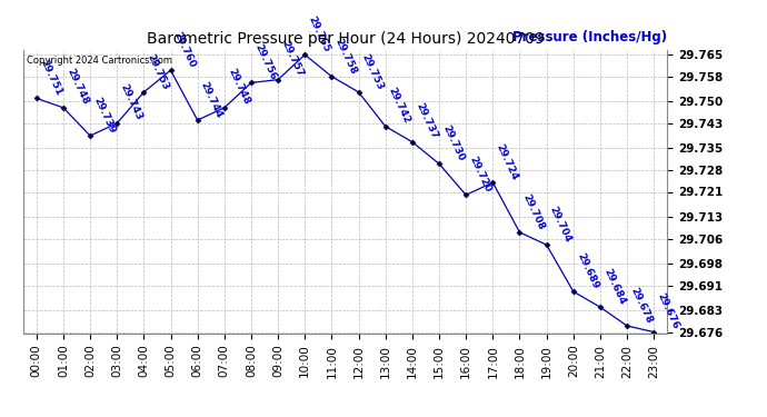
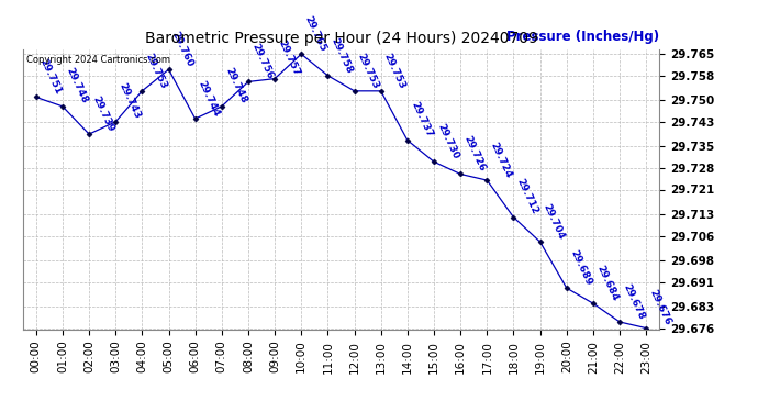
13:00: 29.742 -> 29.753
16:00: 29.720 -> 29.726
18:00: 29.708 -> 29.712
